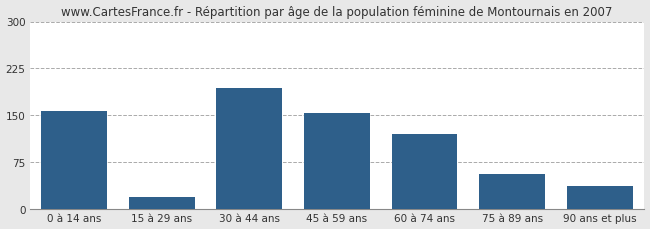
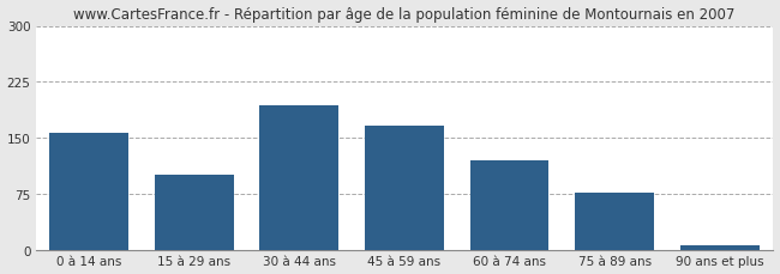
15 à 29 ans: 18 -> 101
45 à 59 ans: 154 -> 166
75 à 89 ans: 56 -> 77
90 ans et plus: 36 -> 5
